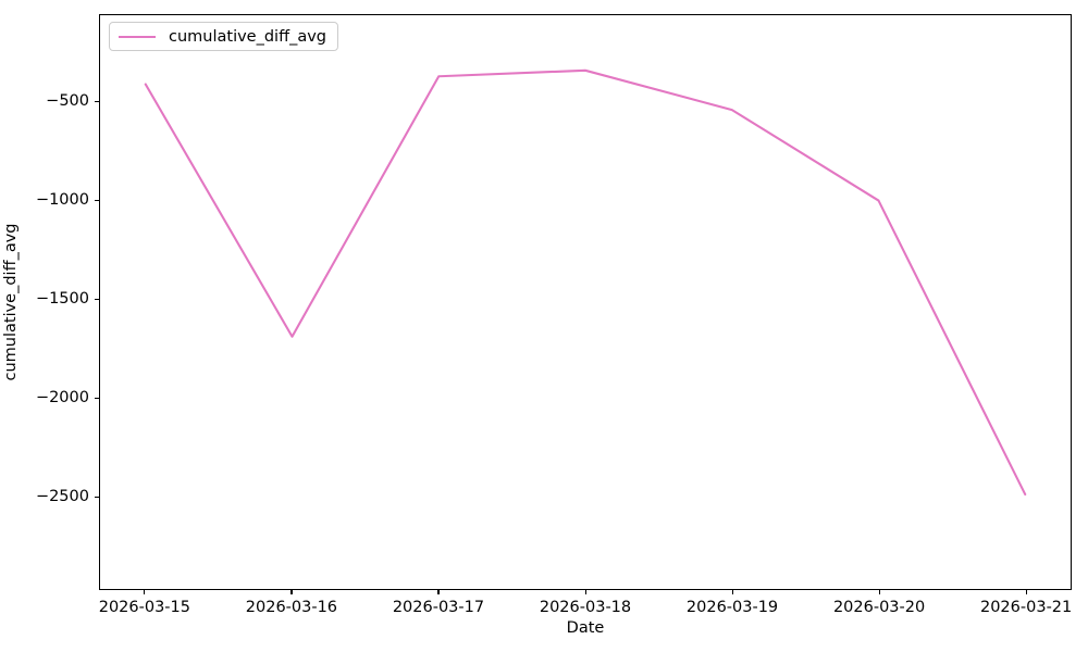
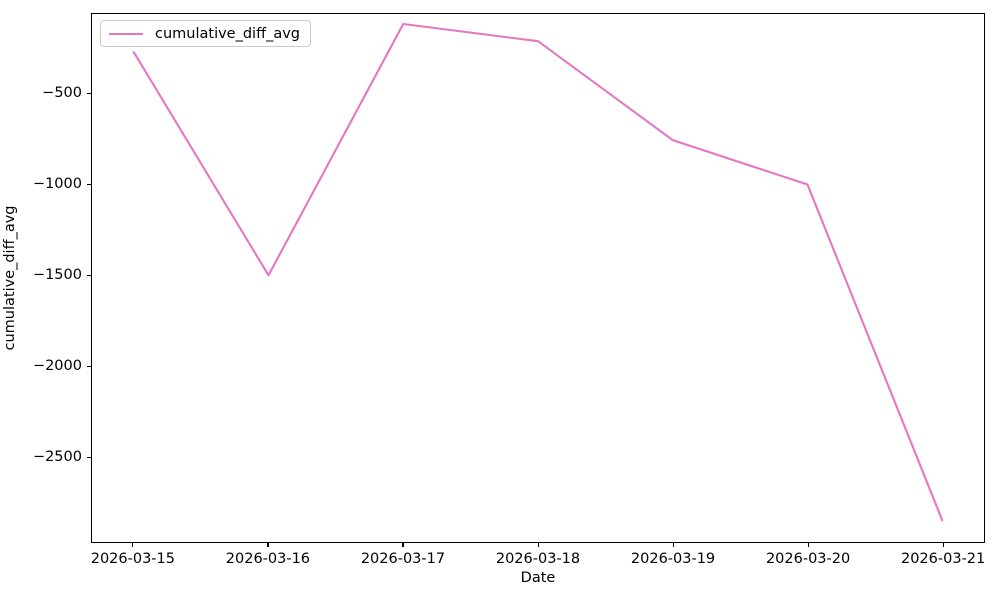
2026-03-15: -410 -> -270
2026-03-16: -1690 -> -1500
2026-03-17: -370 -> -120
2026-03-18: -340 -> -210
2026-03-19: -540 -> -760
2026-03-21: -2490 -> -2850
